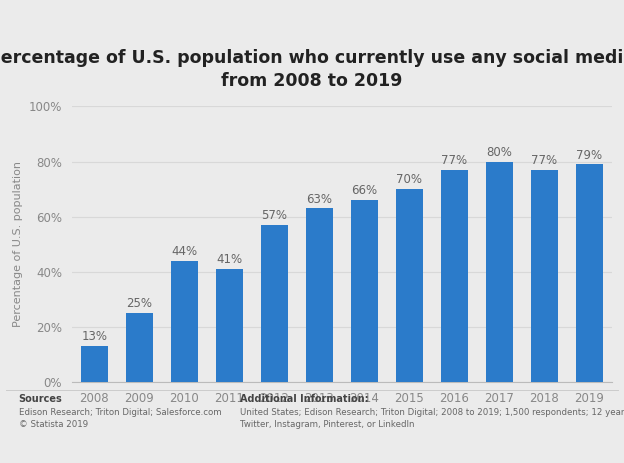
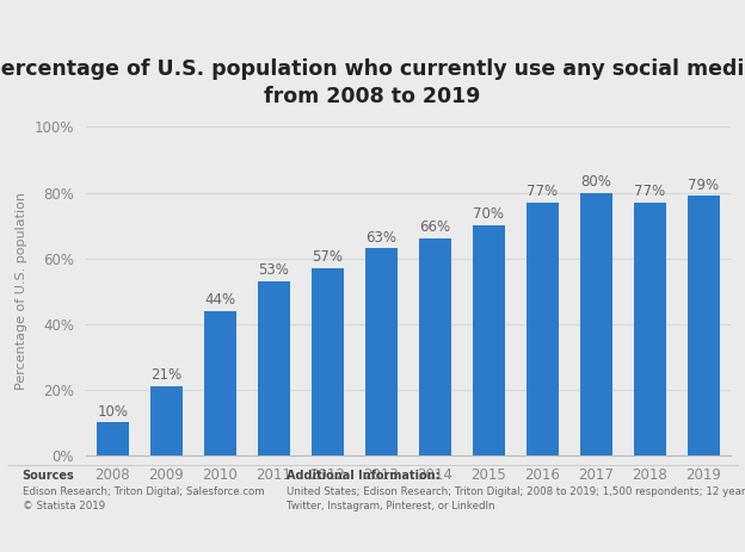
2008: 13% -> 10%
2009: 25% -> 21%
2011: 41% -> 53%
